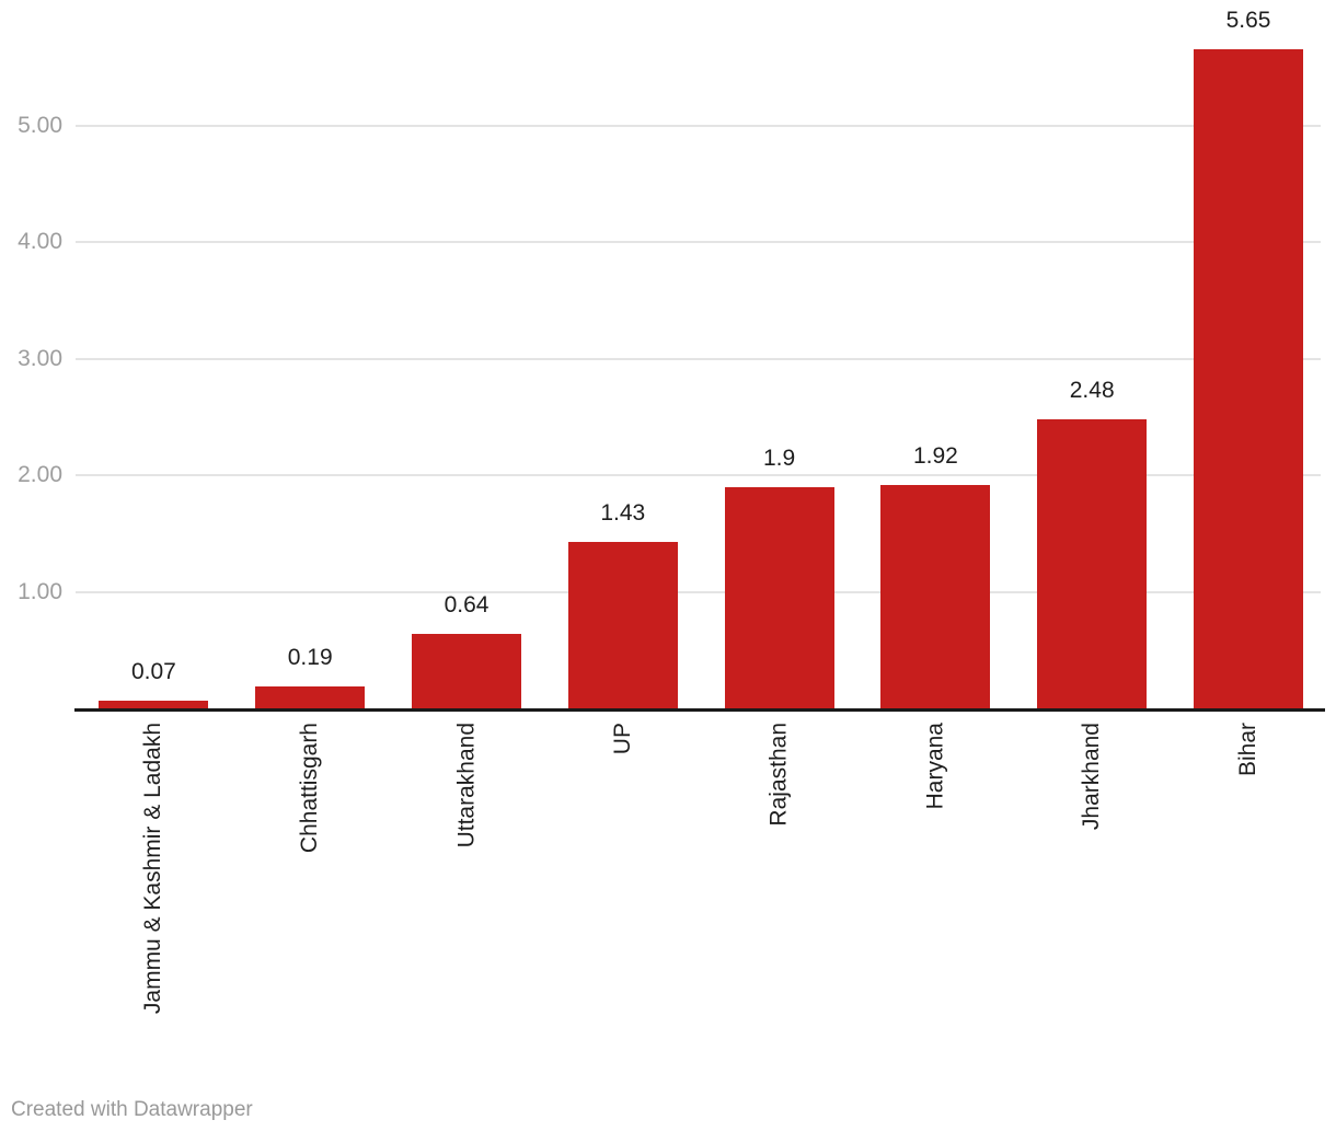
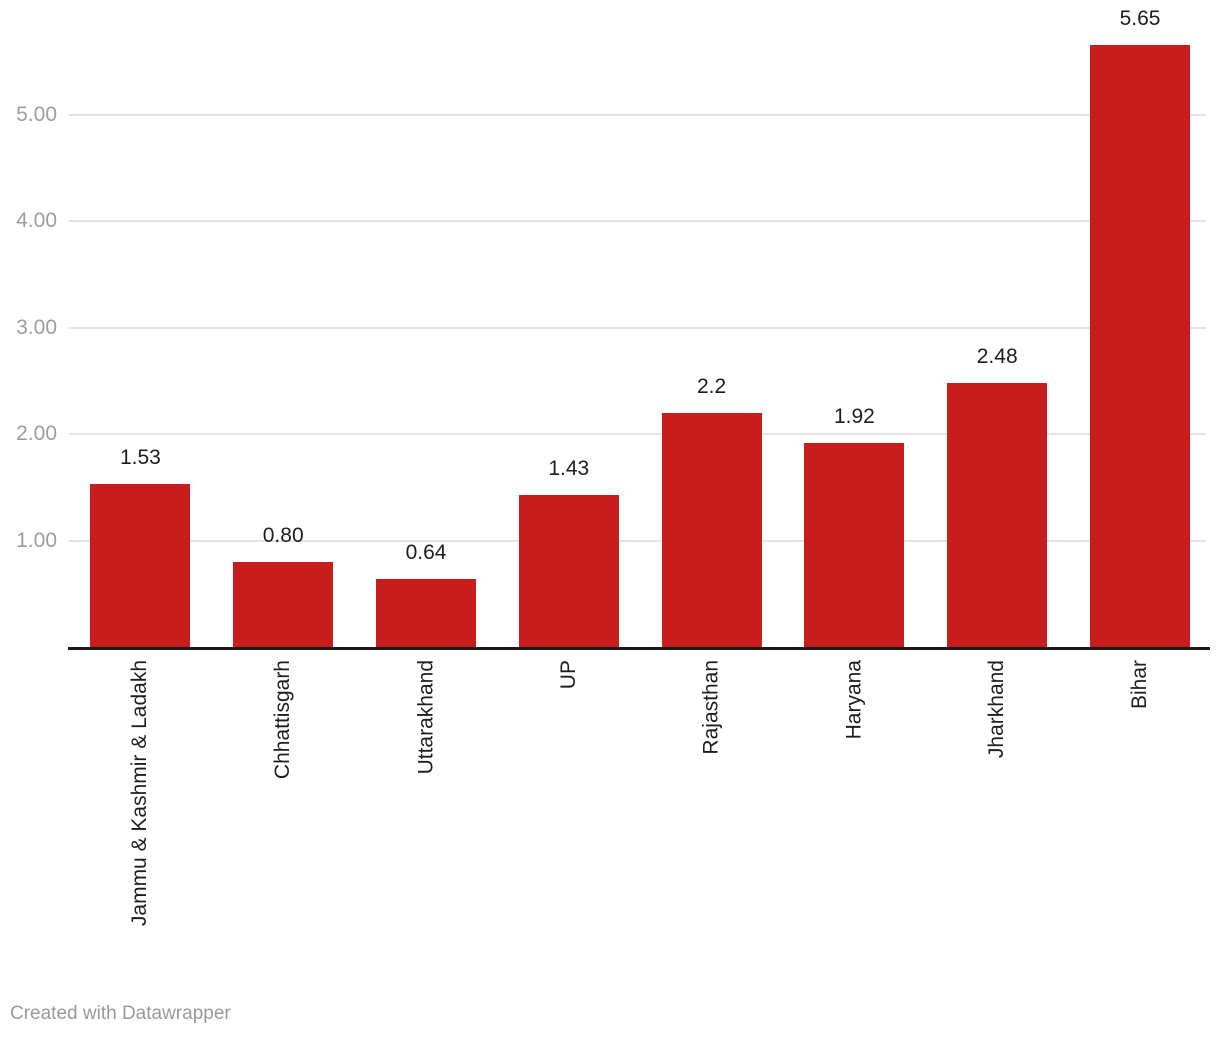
Jammu & Kashmir & Ladakh: 0.07 -> 1.53
Chhattisgarh: 0.19 -> 0.80
Rajasthan: 1.9 -> 2.2
